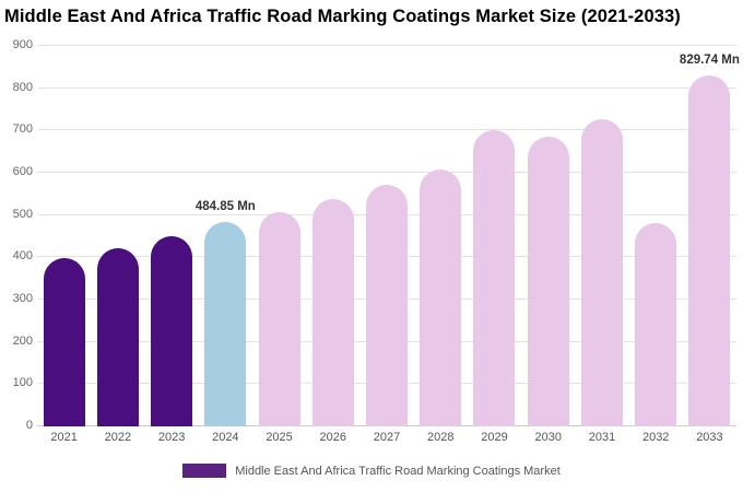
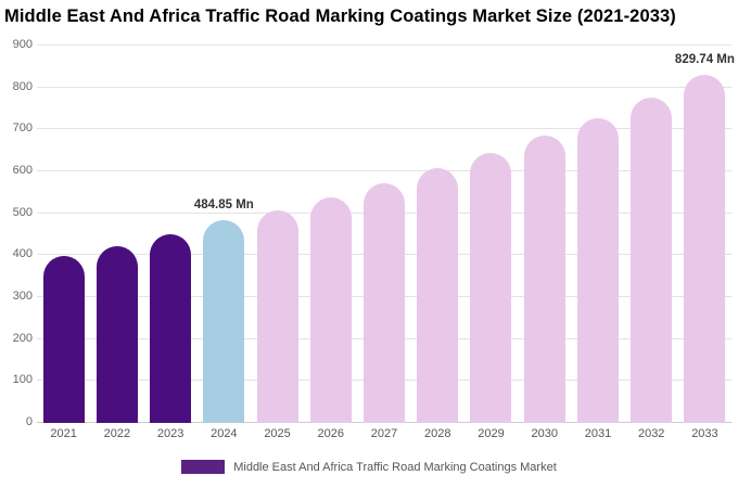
2029: 700 -> 640
2032: 480 -> 780
